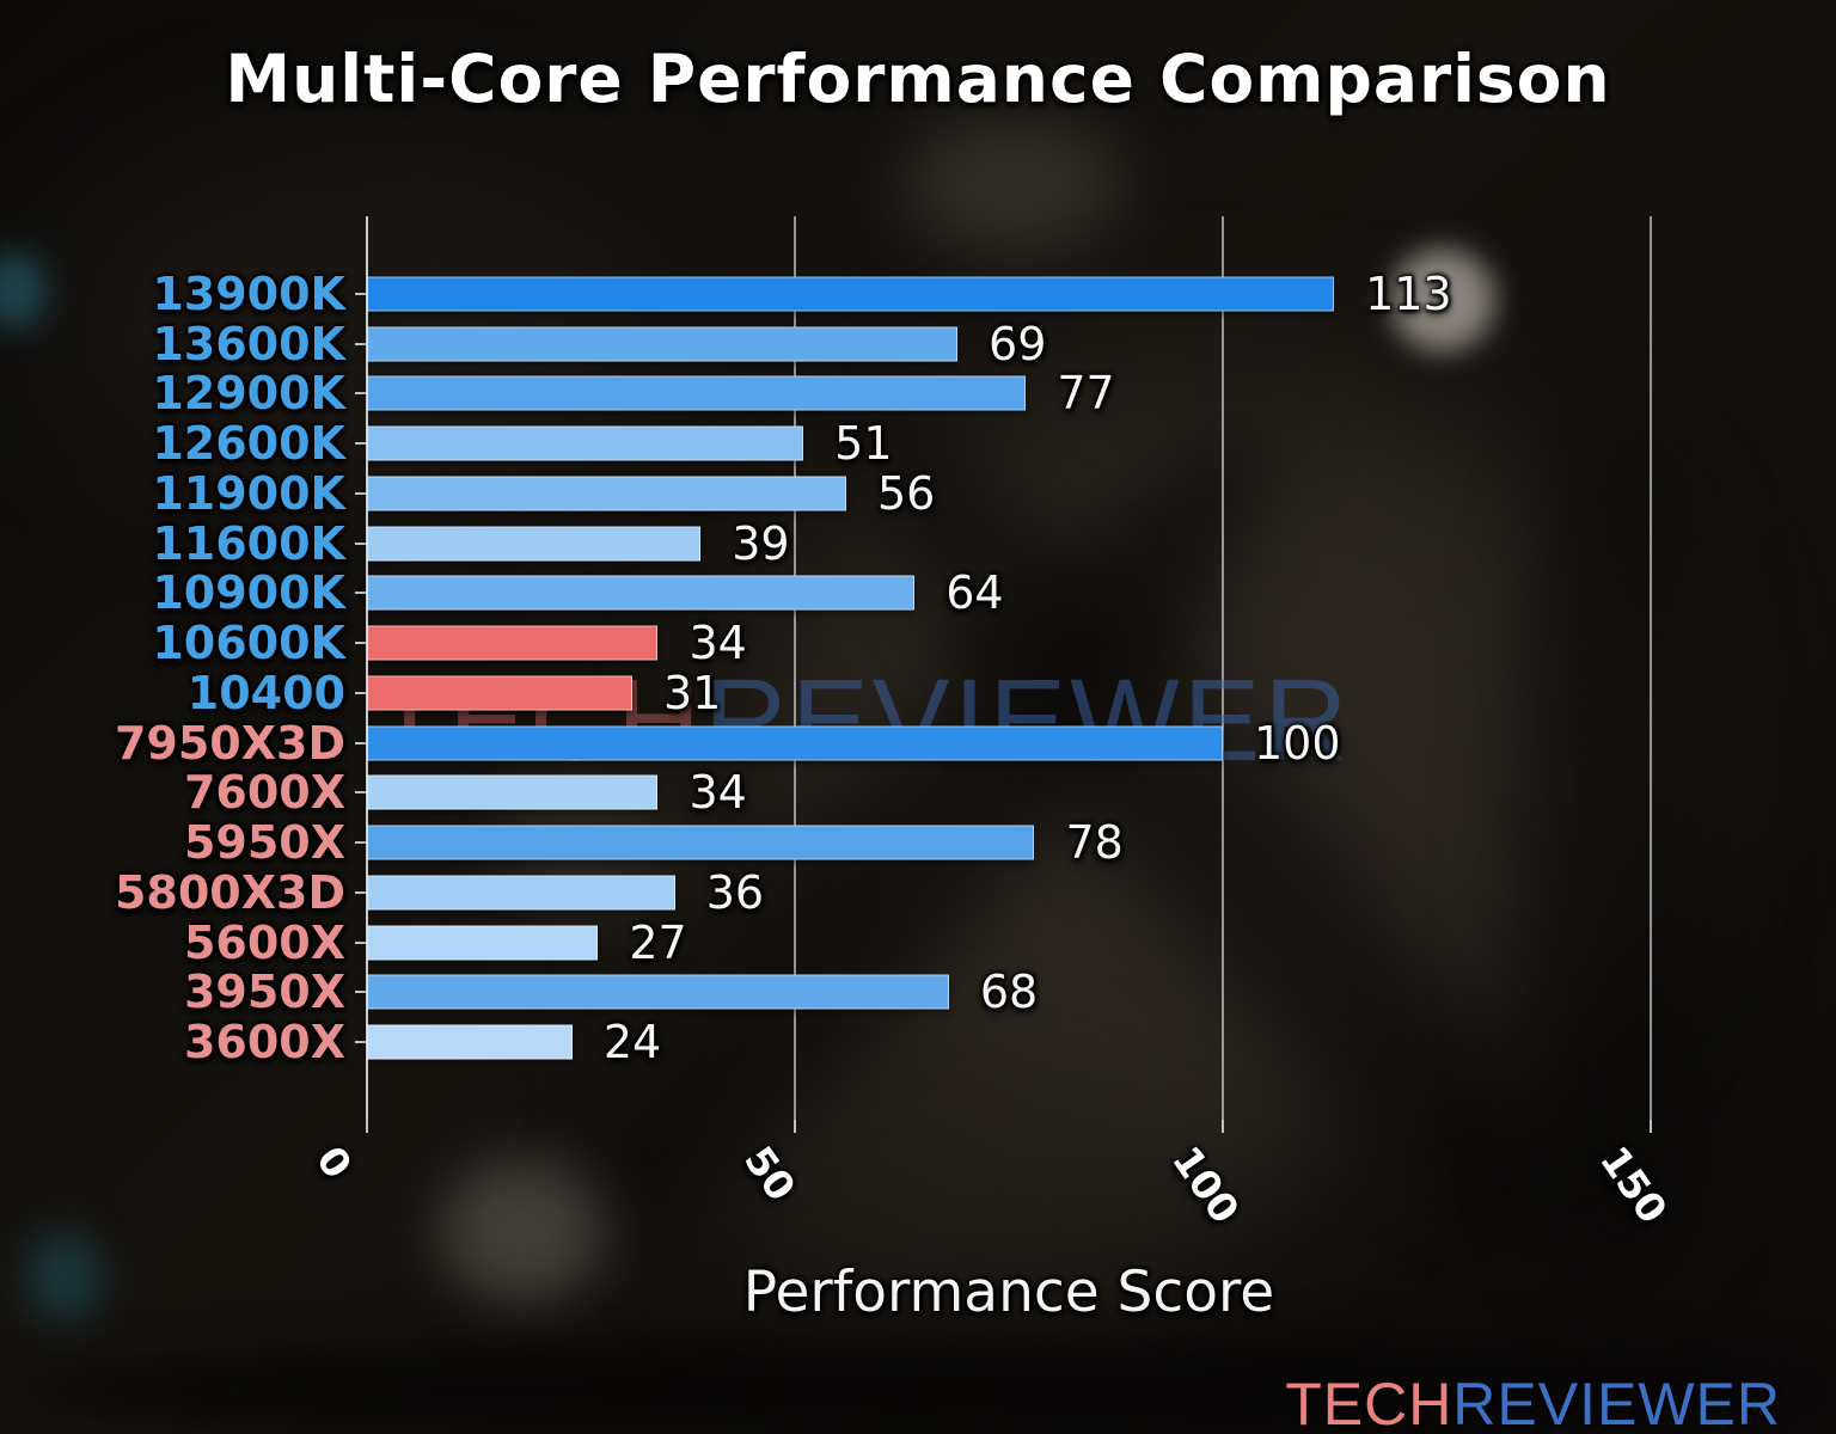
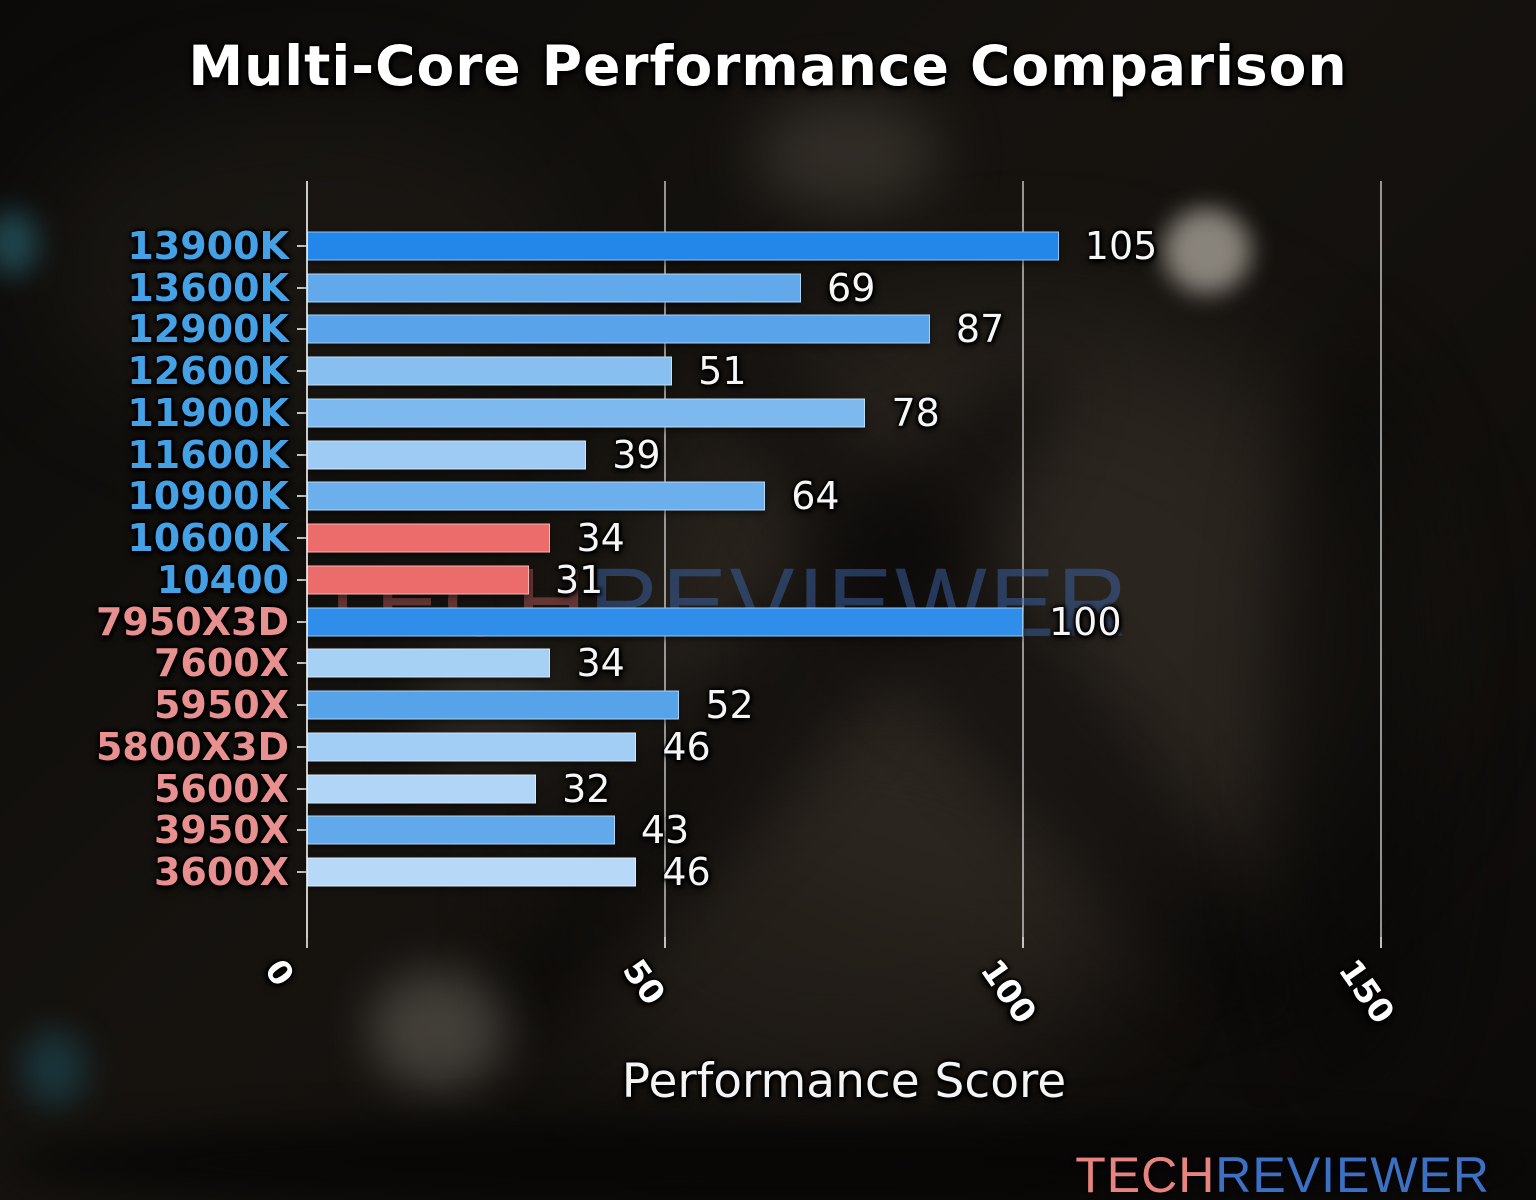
13900K: 113 -> 105
12900K: 77 -> 87
11900K: 56 -> 78
5950X: 78 -> 52
5800X3D: 36 -> 46
5600X: 27 -> 32
3950X: 68 -> 43
3600X: 24 -> 46
